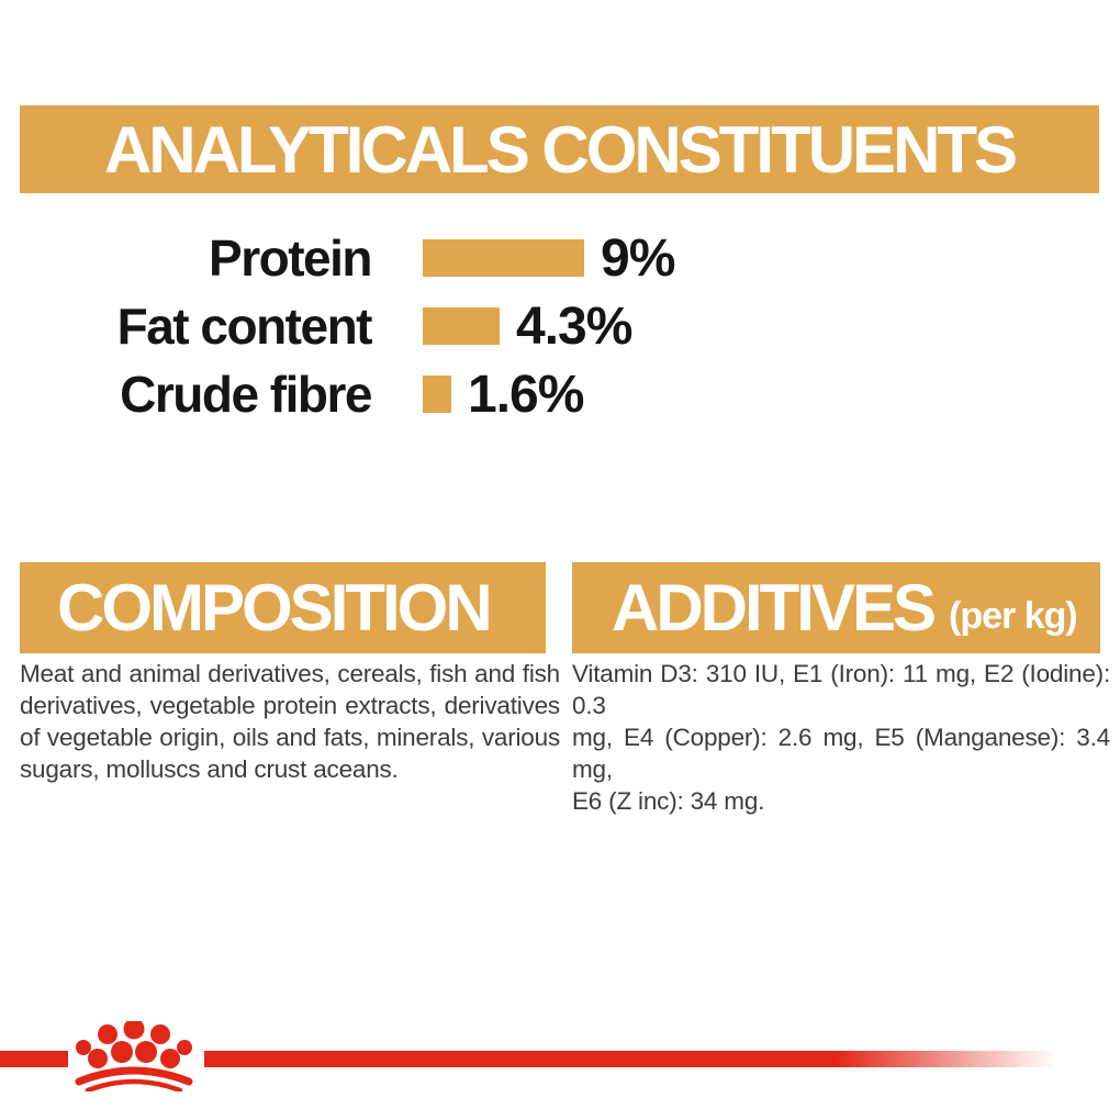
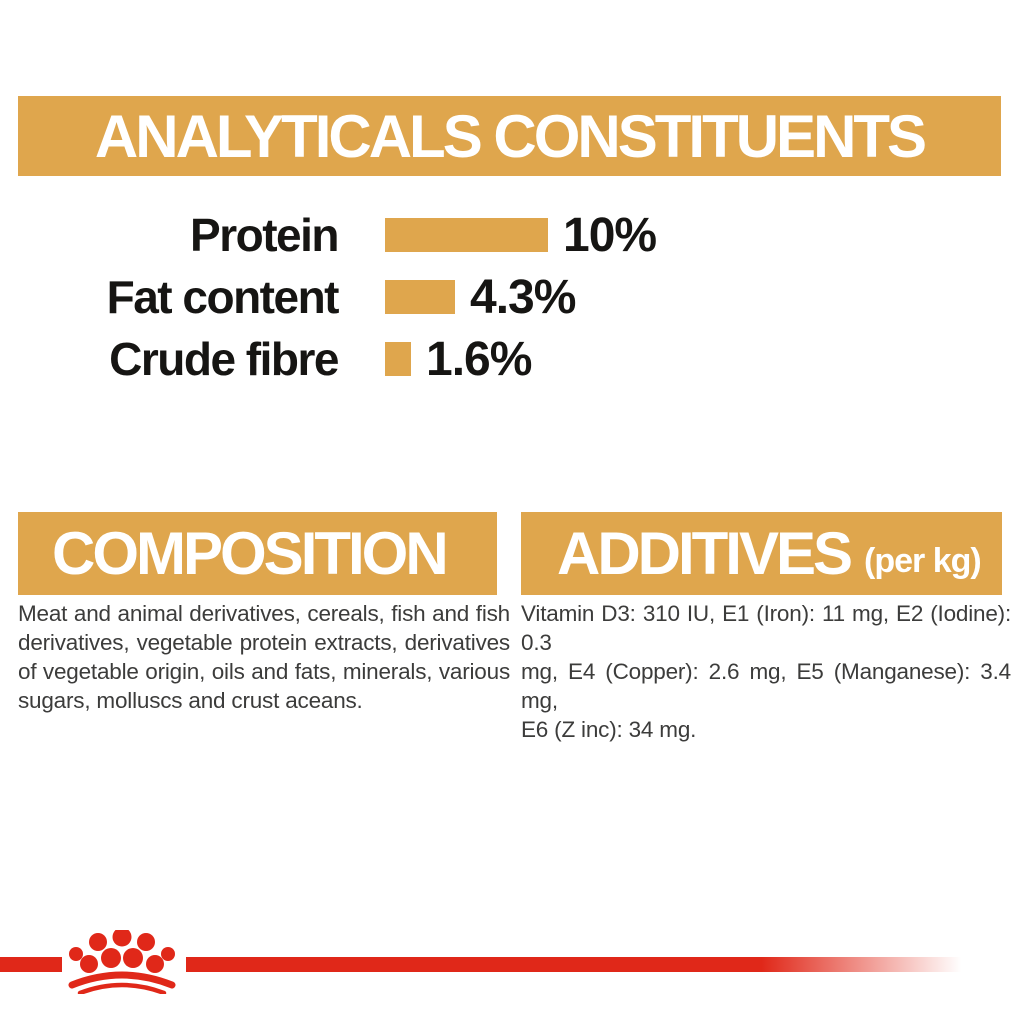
Protein: 9% -> 10%
